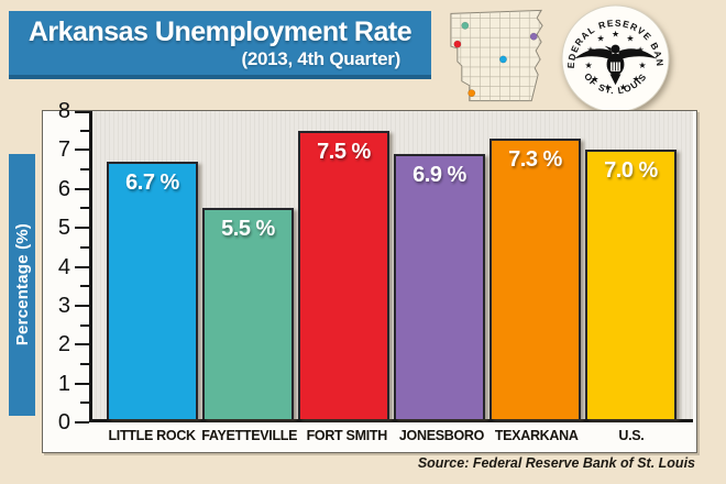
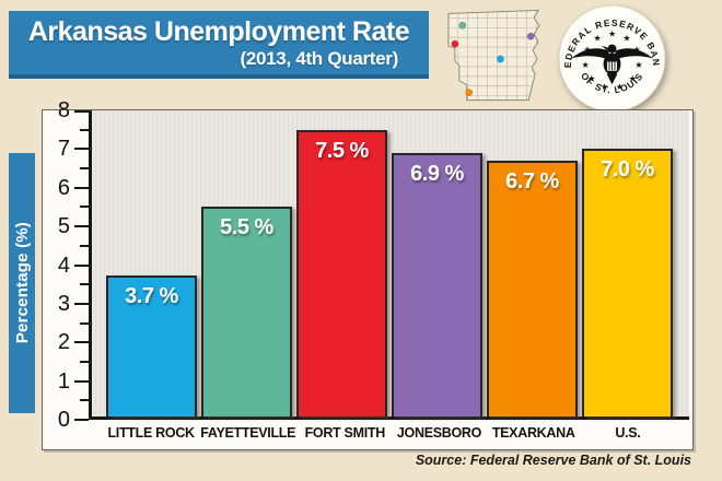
LITTLE ROCK: 6.7 -> 3.7
TEXARKANA: 7.3 -> 6.7
